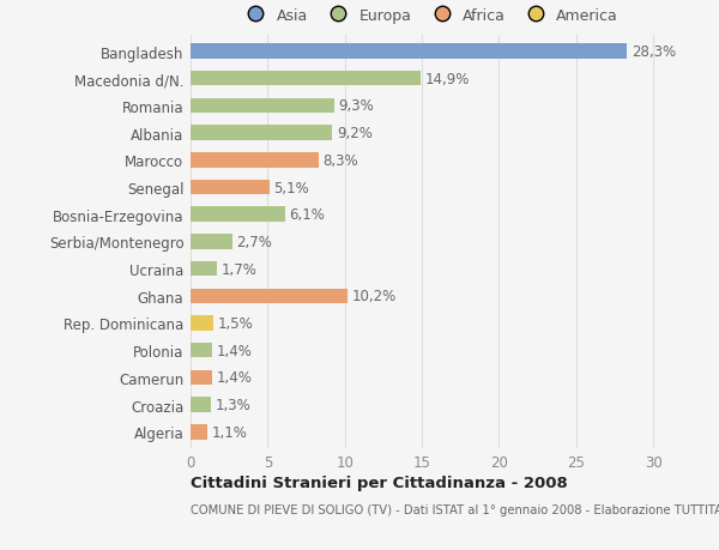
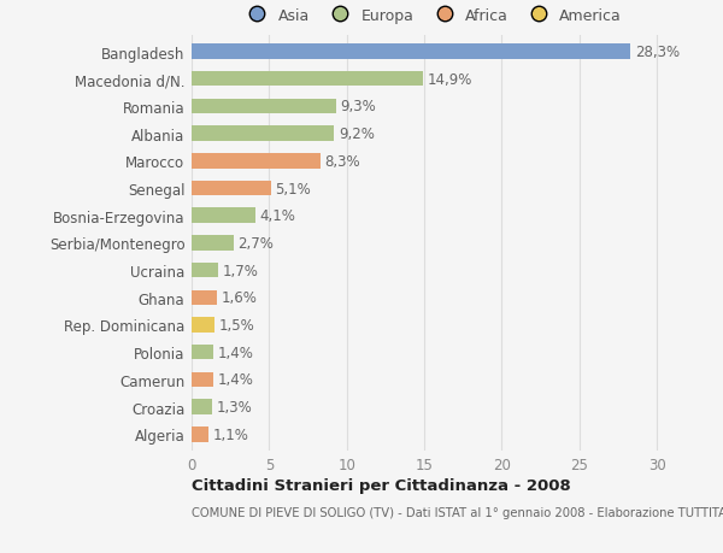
Bosnia-Erzegovina: 6,1% -> 4,1%
Ghana: 10,2% -> 1,6%
